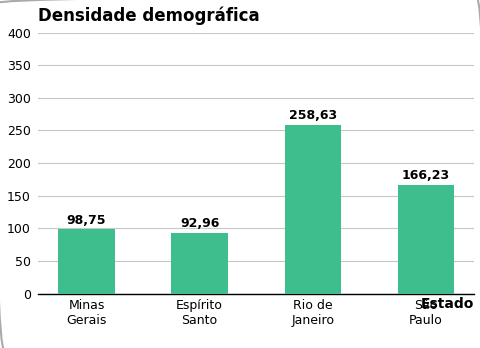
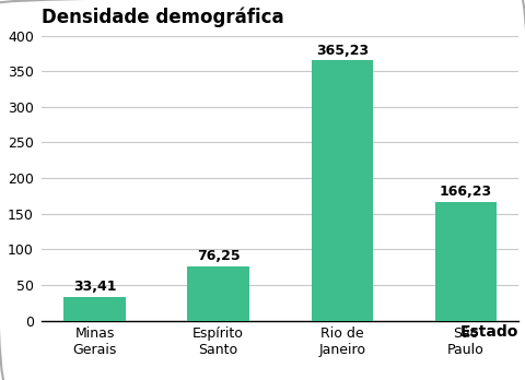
Minas Gerais: 98,75 -> 33,41
Espírito Santo: 92,96 -> 76,25
Rio de Janeiro: 258,63 -> 365,23
